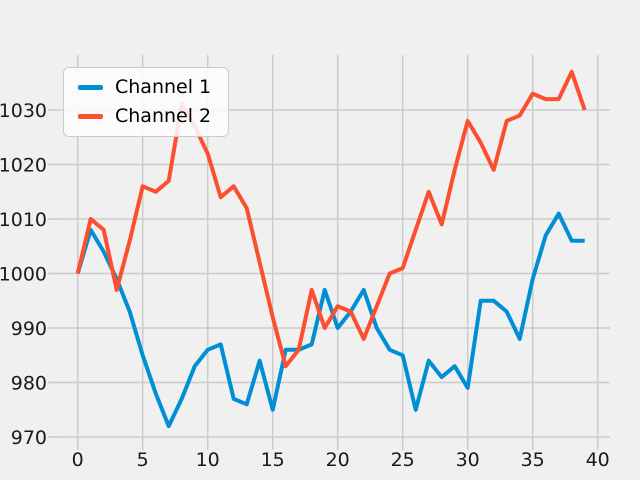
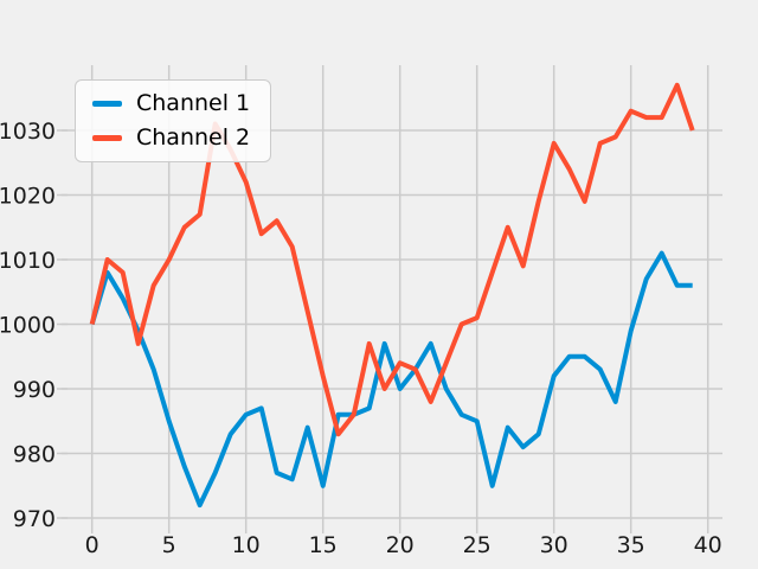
Channel 2/5: 1016 -> 1010
Channel 1/30: 979 -> 992
